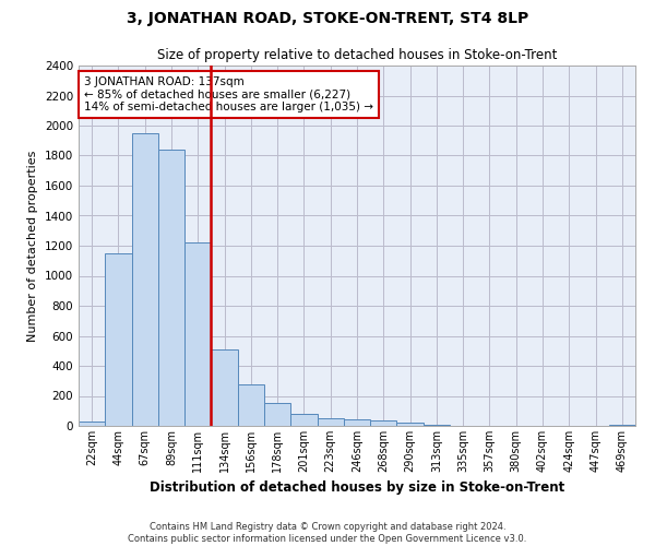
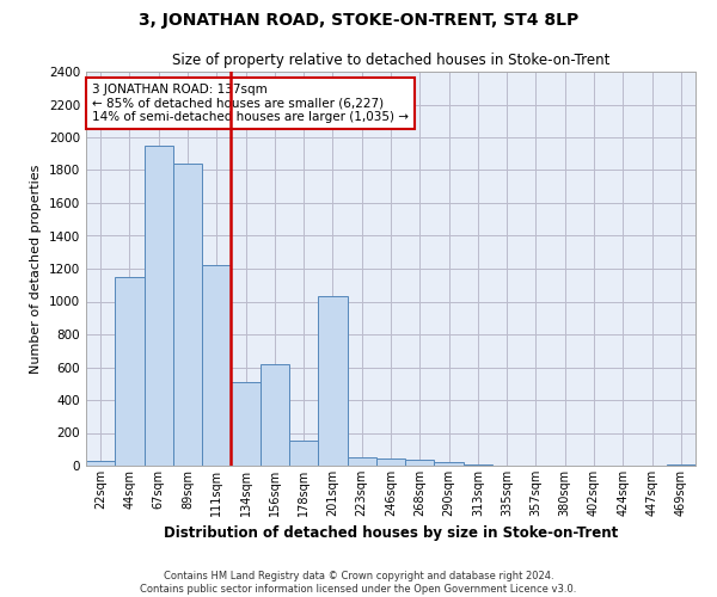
156sqm: 280 -> 620
201sqm: 80 -> 1030
